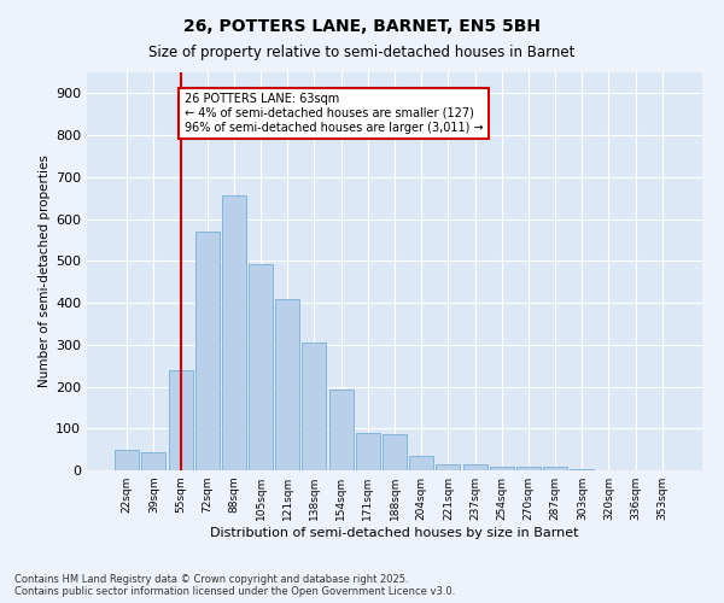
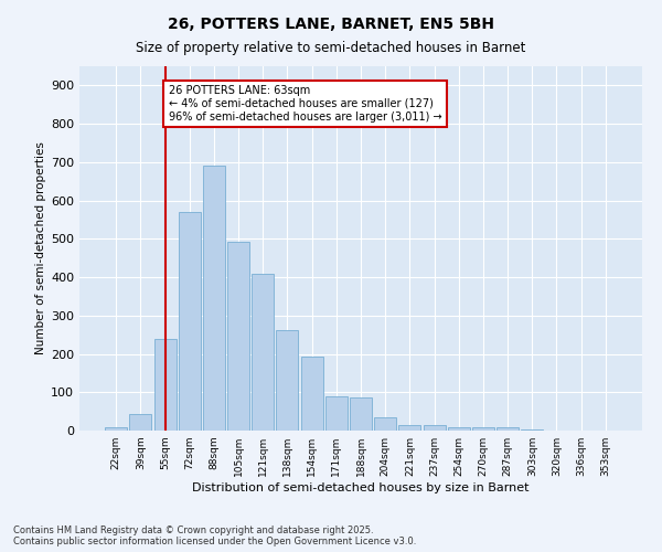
22sqm: 50 -> 10
88sqm: 655 -> 692
138sqm: 305 -> 262
